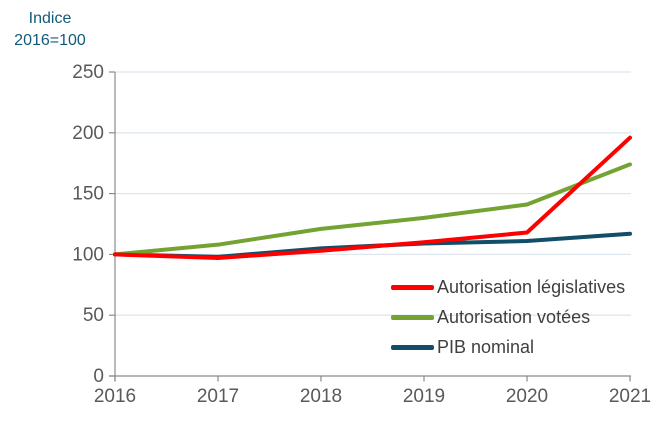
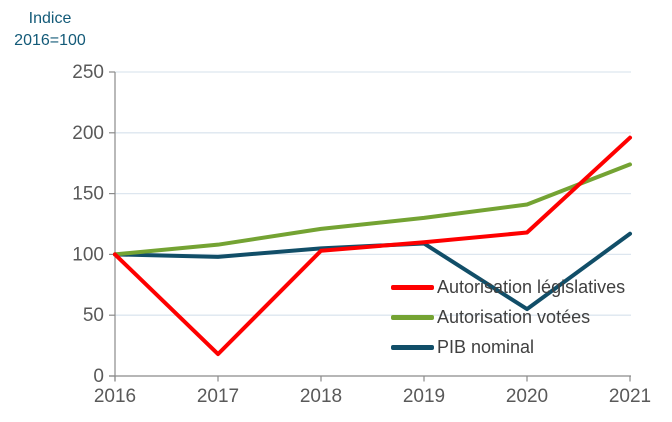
Autorisation législatives/2017: 97 -> 18
PIB nominal/2020: 111 -> 55
